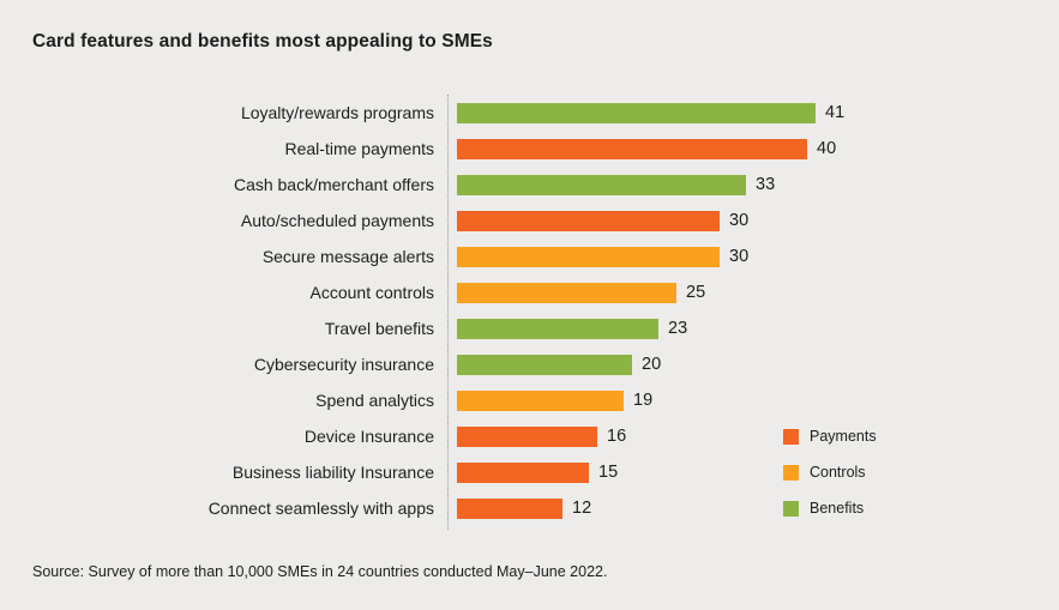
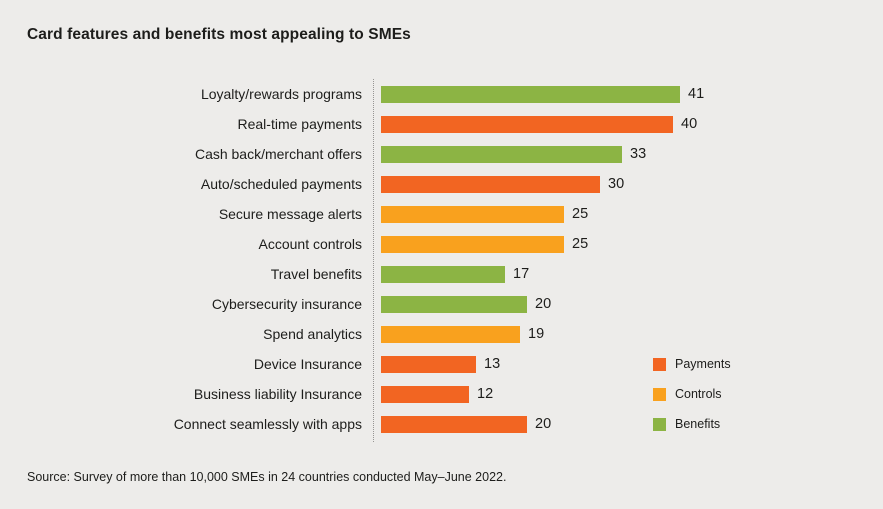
Secure message alerts: 30 -> 25
Travel benefits: 23 -> 17
Device Insurance: 16 -> 13
Business liability Insurance: 15 -> 12
Connect seamlessly with apps: 12 -> 20
